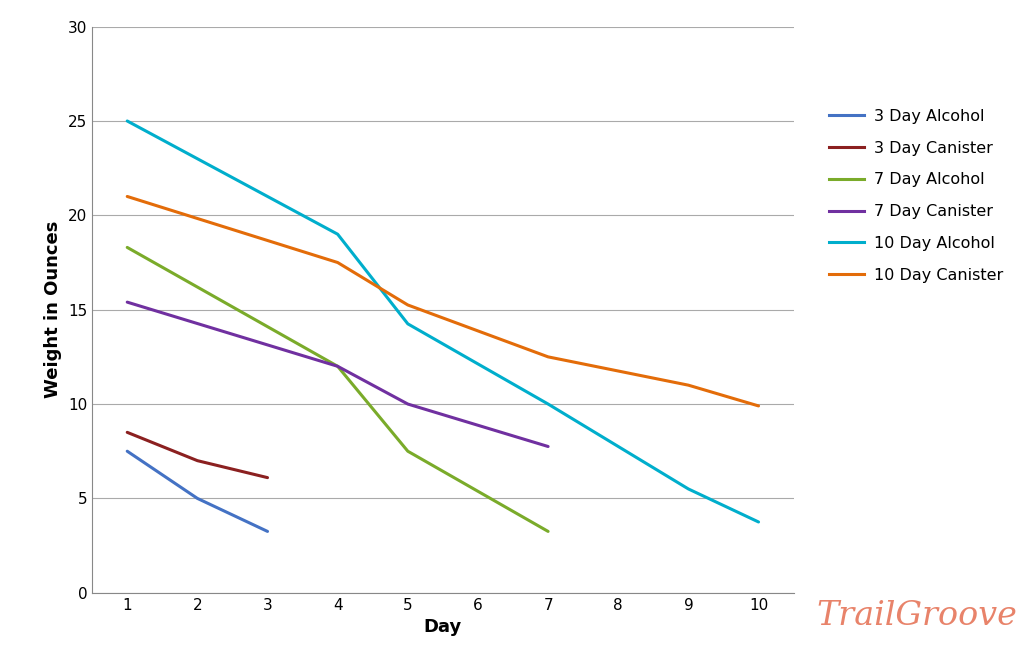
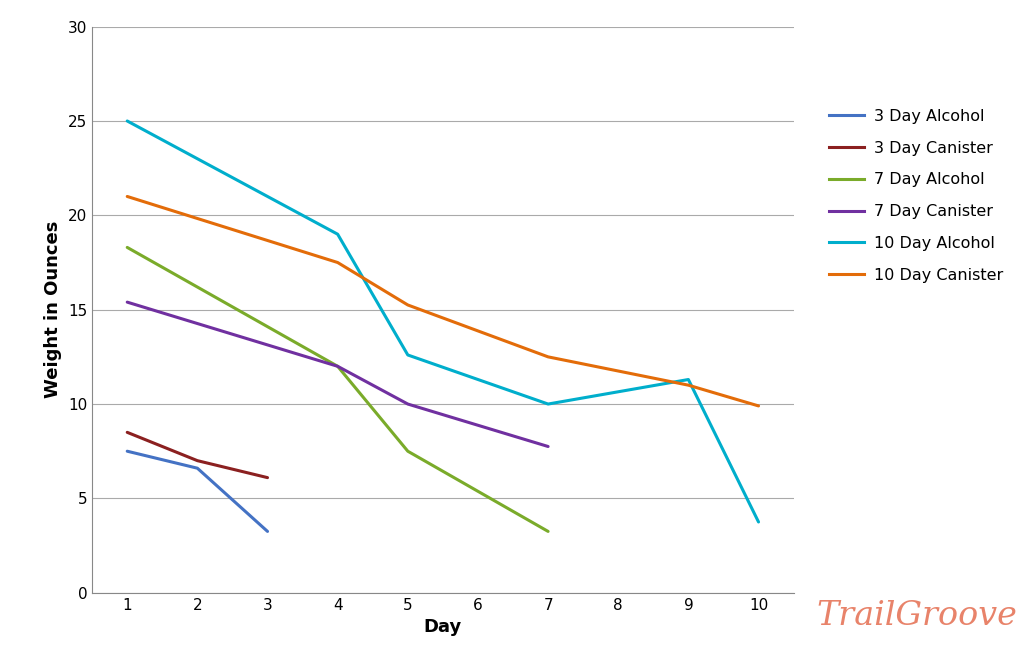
3 Day Alcohol/2: 5.0 -> 6.6
10 Day Alcohol/5: 14.2 -> 12.6
10 Day Alcohol/9: 5.5 -> 11.3
